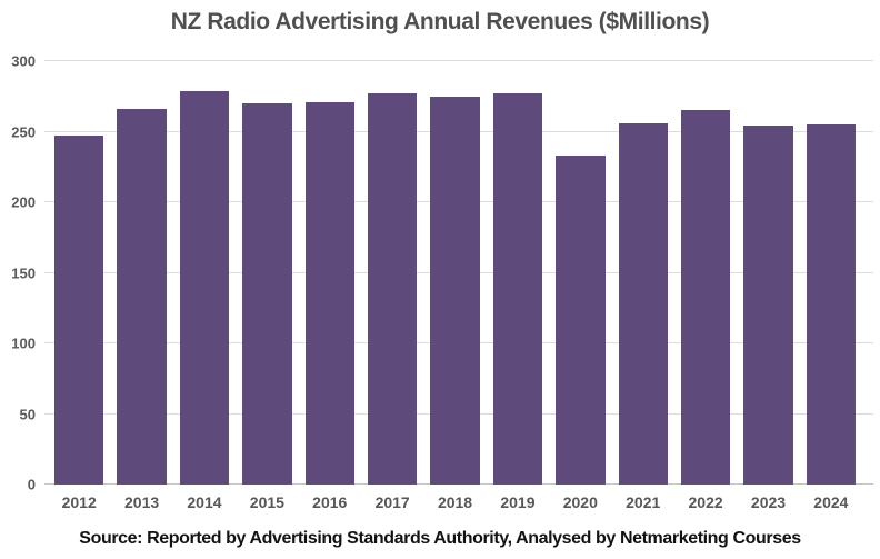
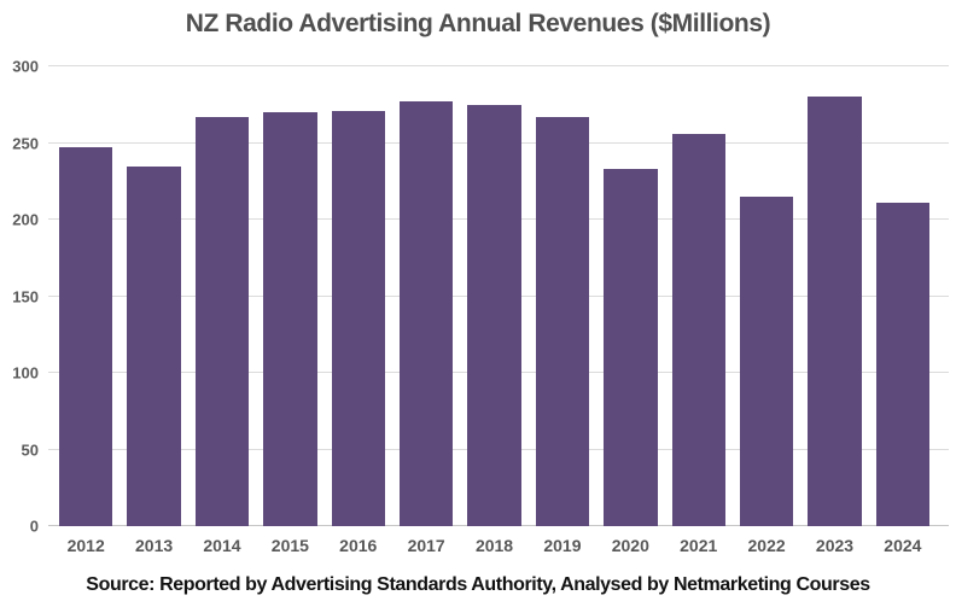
2013: 266 -> 235
2014: 279 -> 267
2019: 277 -> 267
2022: 265 -> 215
2023: 254 -> 280
2024: 255 -> 211
